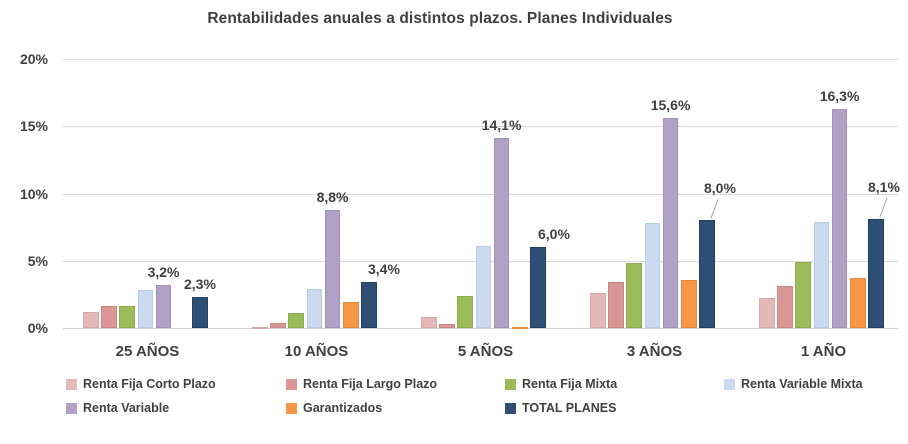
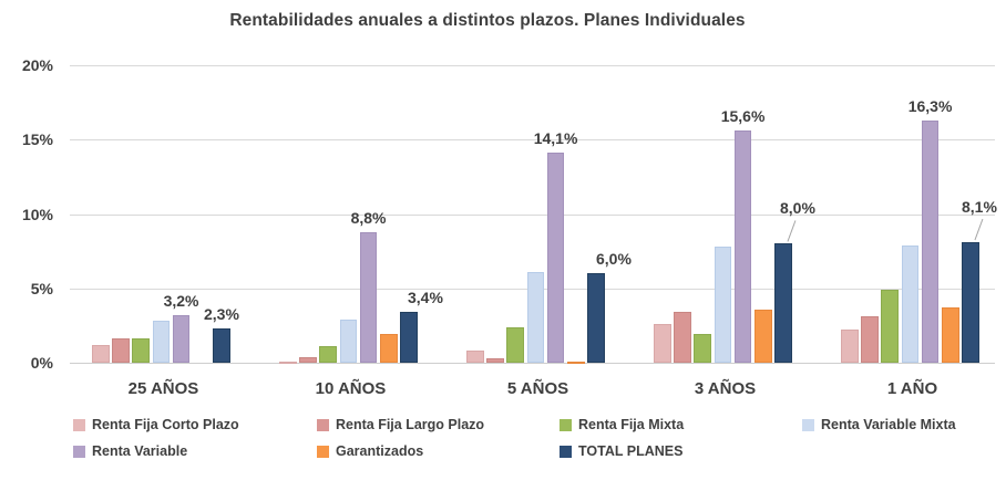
Renta Fija Mixta/3 AÑOS: 4.8% -> 1.9%
